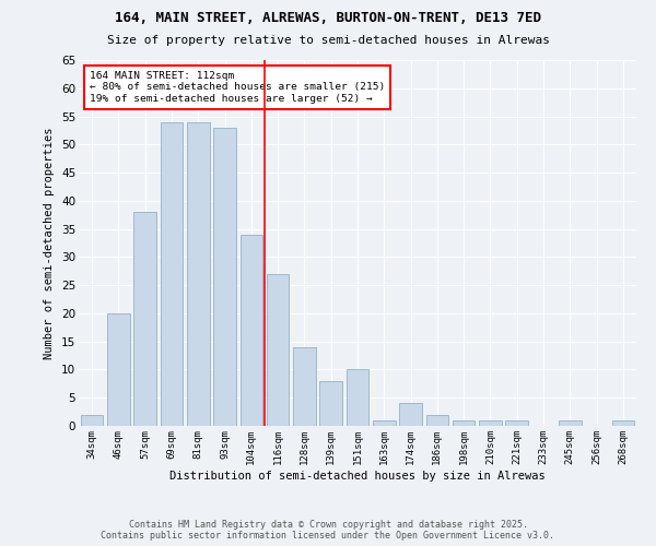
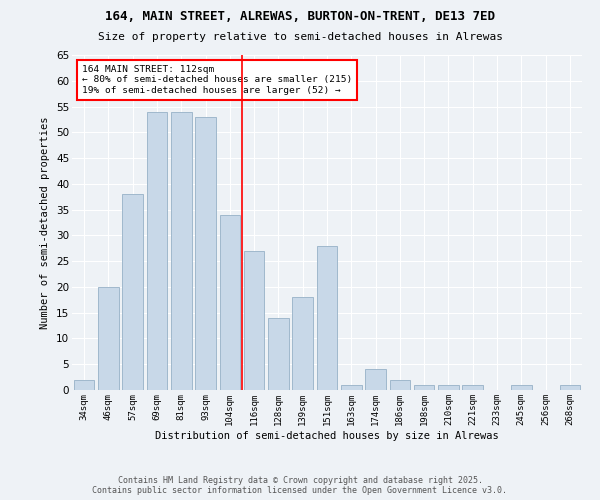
139sqm: 8 -> 18
151sqm: 10 -> 28
